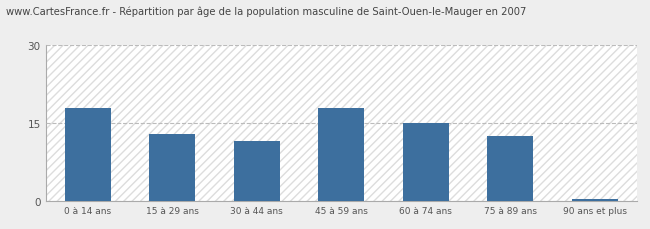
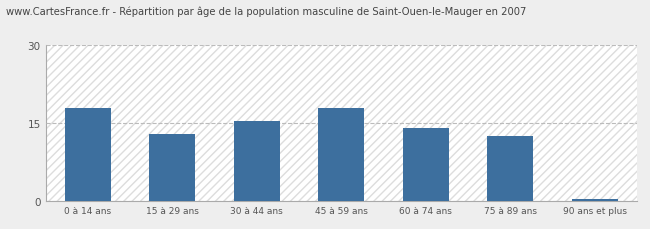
30 à 44 ans: 11.6 -> 15.5
60 à 74 ans: 15.0 -> 14.0
